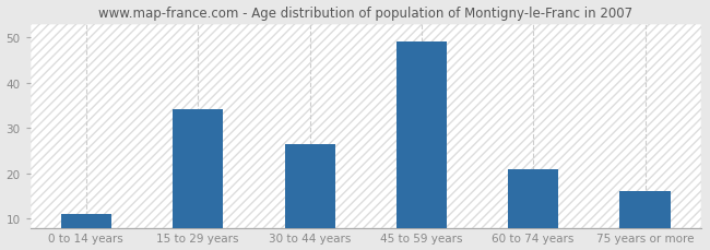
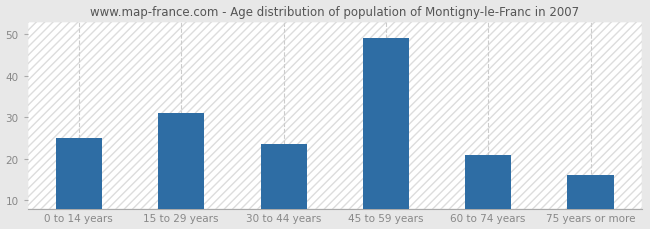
0 to 14 years: 11.0 -> 25.0
15 to 29 years: 34.0 -> 31.0
30 to 44 years: 26.5 -> 23.5
